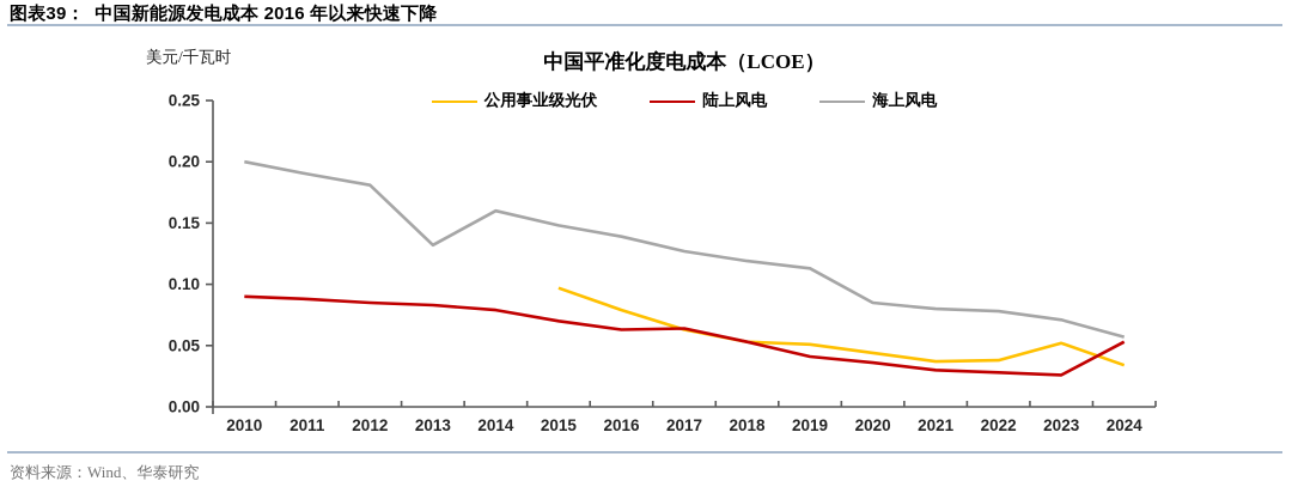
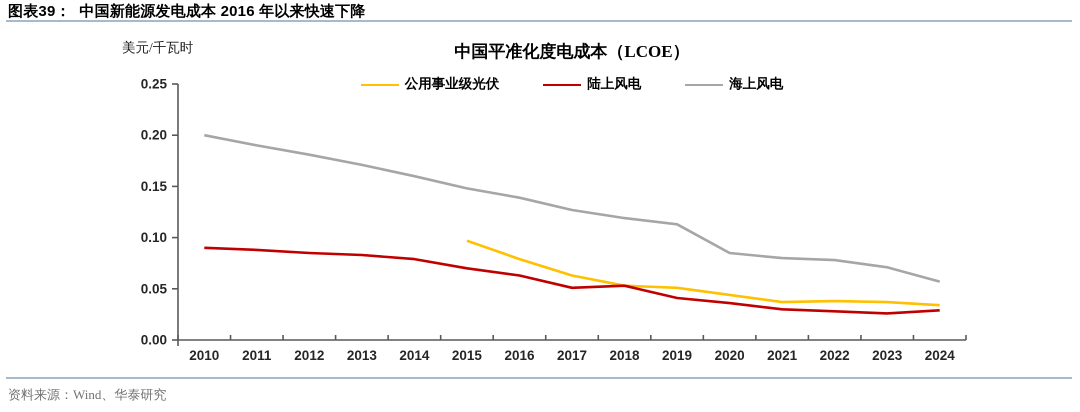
海上风电/2013: 0.132 -> 0.171
陆上风电/2017: 0.064 -> 0.051
公用事业级光伏/2023: 0.052 -> 0.037
陆上风电/2024: 0.053 -> 0.029
